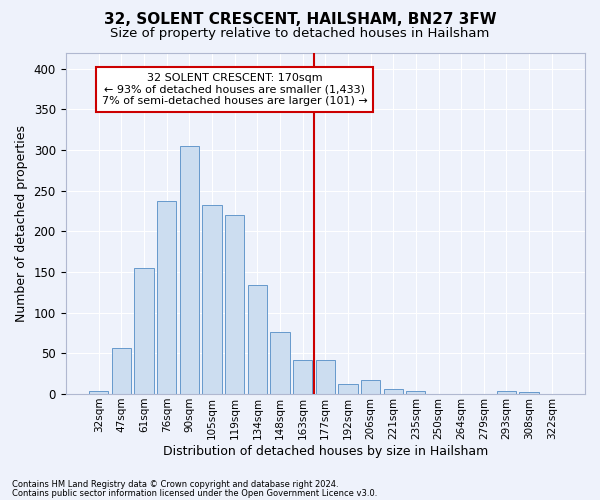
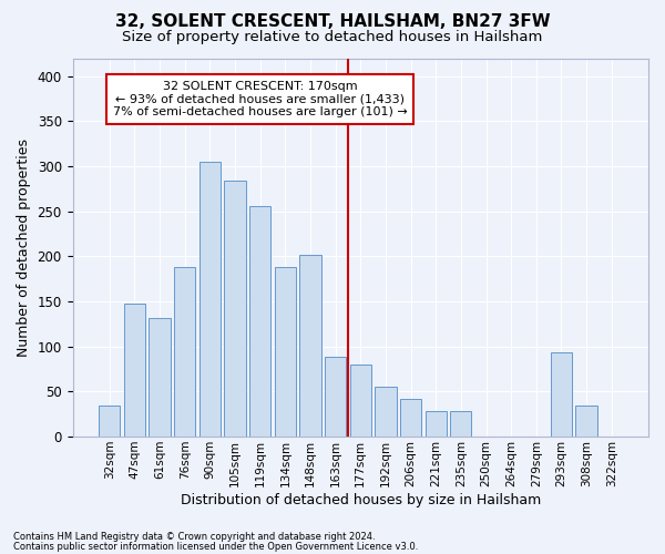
32sqm: 4 -> 34
47sqm: 57 -> 148
61sqm: 155 -> 132
76sqm: 237 -> 188
105sqm: 232 -> 284
119sqm: 220 -> 256
134sqm: 134 -> 188
148sqm: 76 -> 202
163sqm: 42 -> 88
177sqm: 42 -> 80
192sqm: 12 -> 56
206sqm: 17 -> 42
221sqm: 6 -> 28
235sqm: 4 -> 28
293sqm: 4 -> 94
308sqm: 3 -> 34
